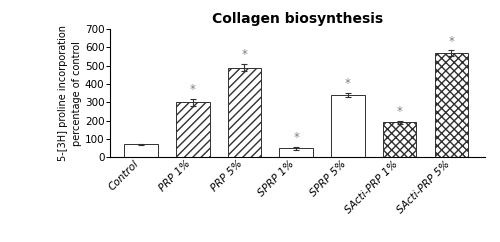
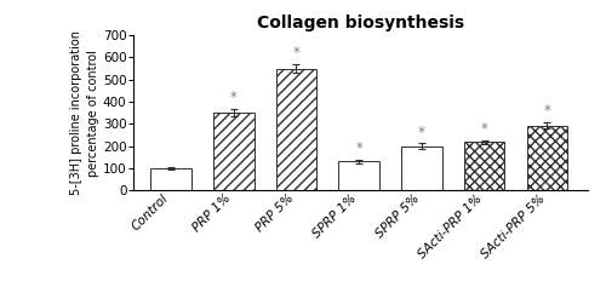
Control: 70 -> 100
PRP 1%: 300 -> 350
PRP 5%: 490 -> 550
SPRP 1%: 50 -> 130
SPRP 5%: 340 -> 200
SActi-PRP 1%: 190 -> 220
SActi-PRP 5%: 570 -> 290
